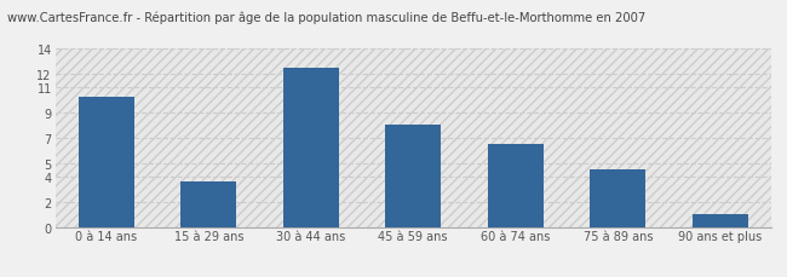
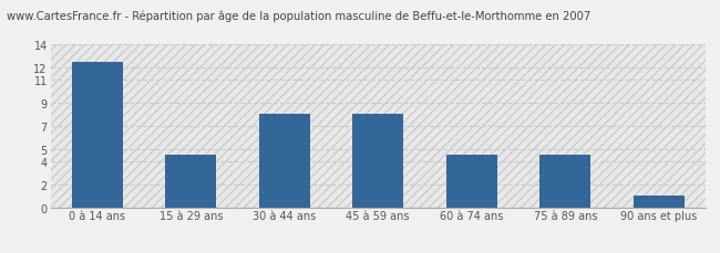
0 à 14 ans: 10.2 -> 12.5
15 à 29 ans: 3.6 -> 4.5
30 à 44 ans: 12.5 -> 8.0
60 à 74 ans: 6.5 -> 4.5
